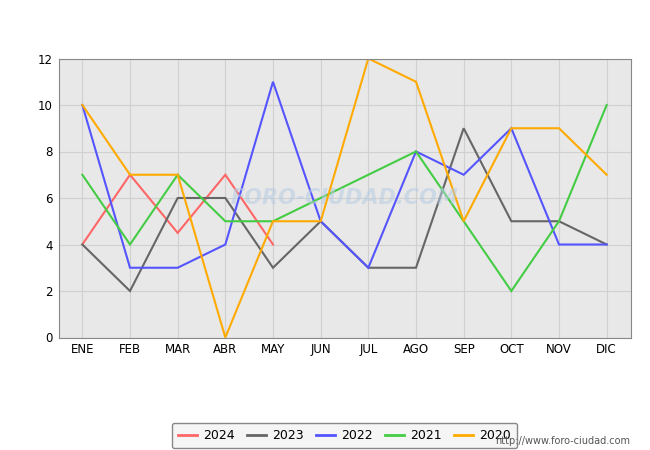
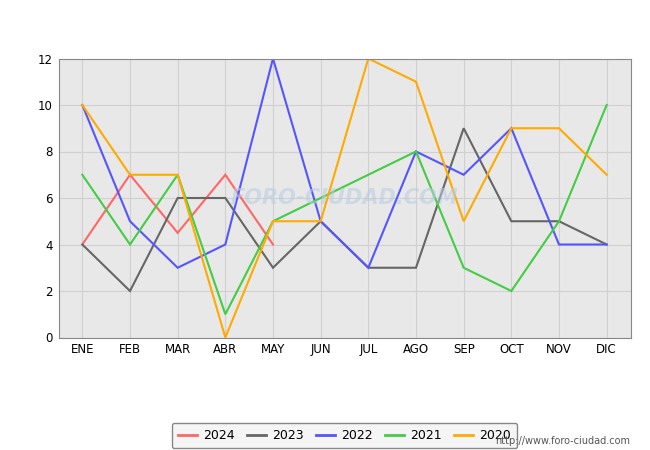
2022/FEB: 3 -> 5
2021/ABR: 5 -> 1
2022/MAY: 11 -> 12
2021/SEP: 5 -> 3
